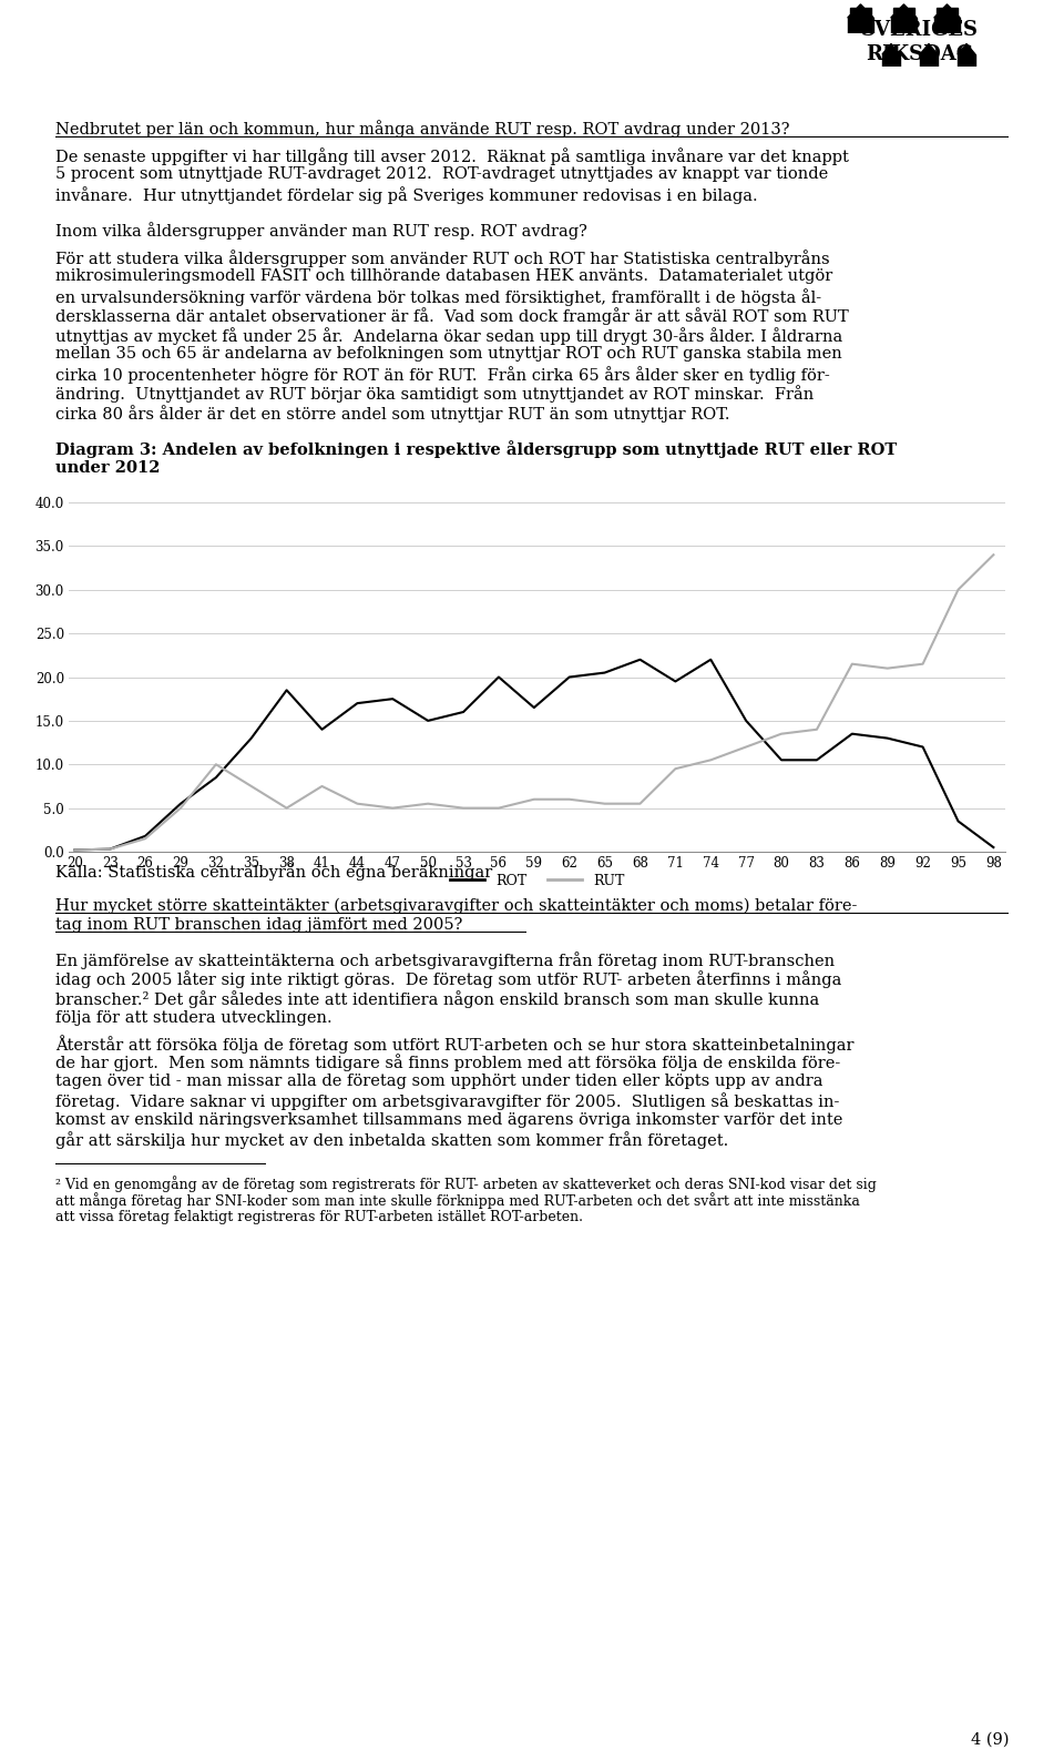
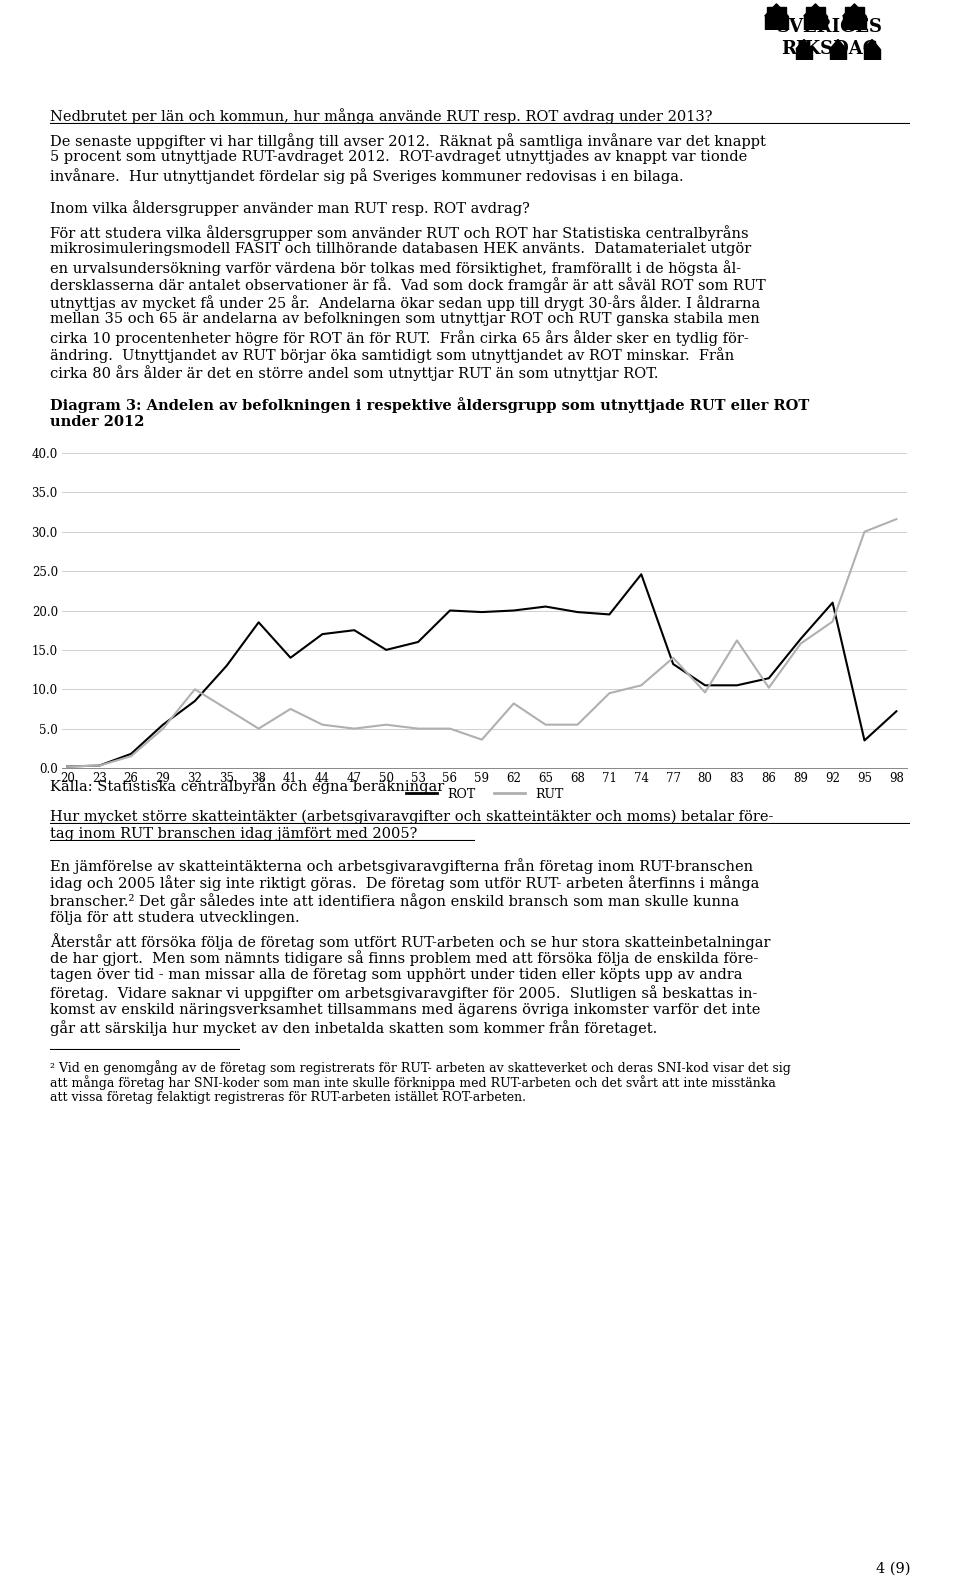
ROT/59: 16.5 -> 19.8
RUT/59: 6.0 -> 3.6
RUT/62: 6.0 -> 8.2
ROT/68: 22.0 -> 19.8
ROT/74: 22.0 -> 24.6
ROT/77: 15.0 -> 13.2
RUT/77: 12.0 -> 14.0
RUT/80: 13.5 -> 9.6
RUT/83: 14.0 -> 16.2
ROT/86: 13.5 -> 11.4
RUT/86: 21.5 -> 10.2
ROT/89: 13.0 -> 16.4
RUT/89: 21.0 -> 15.8
ROT/92: 12.0 -> 21.0
RUT/92: 21.5 -> 18.6
ROT/98: 0.5 -> 7.2
RUT/98: 34.0 -> 31.6
